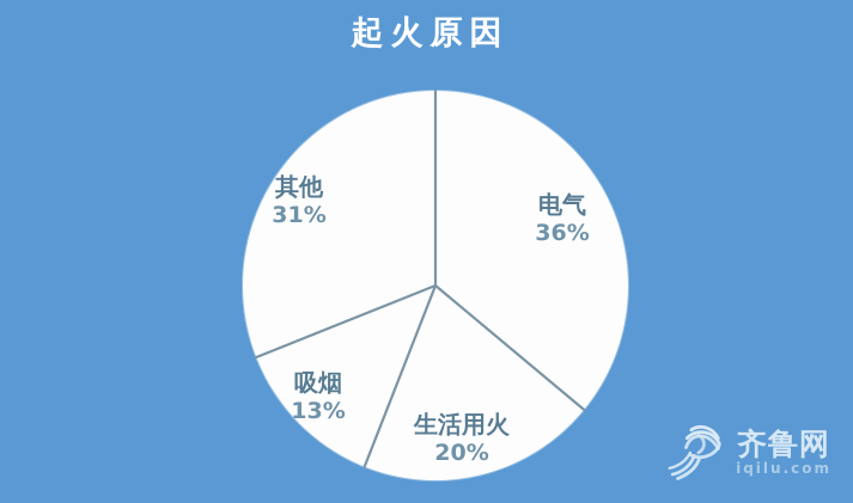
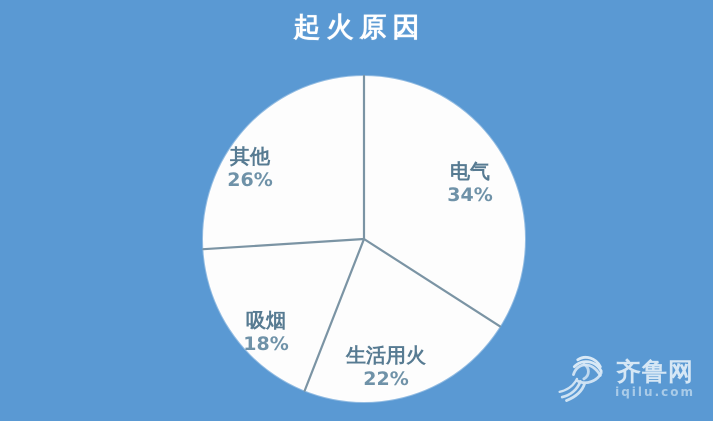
电气: 36% -> 34%
生活用火: 20% -> 22%
吸烟: 13% -> 18%
其他: 31% -> 26%
